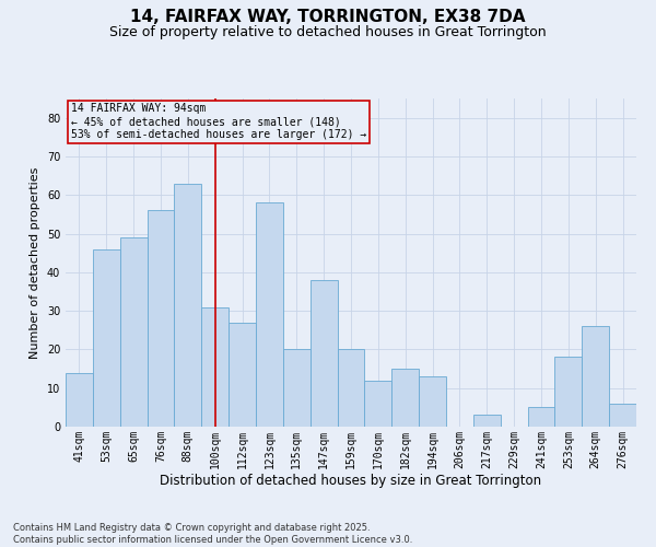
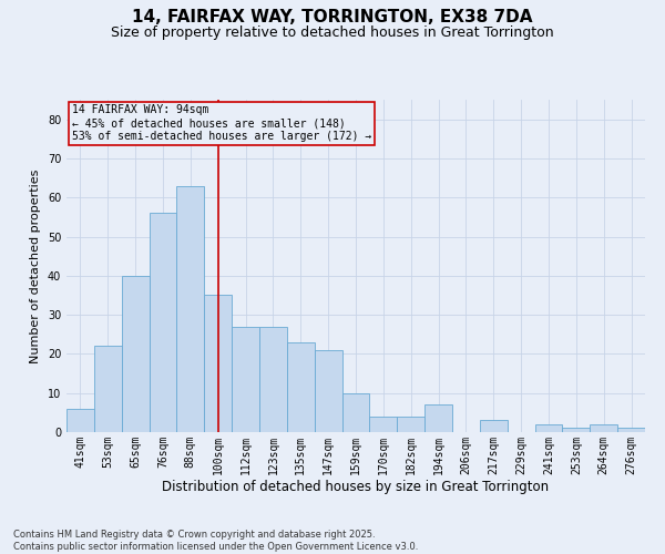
41sqm: 14 -> 6
53sqm: 46 -> 22
65sqm: 49 -> 40
100sqm: 31 -> 35
123sqm: 58 -> 27
135sqm: 20 -> 23
147sqm: 38 -> 21
159sqm: 20 -> 10
170sqm: 12 -> 4
182sqm: 15 -> 4
194sqm: 13 -> 7
241sqm: 5 -> 2
253sqm: 18 -> 1
264sqm: 26 -> 2
276sqm: 6 -> 1
